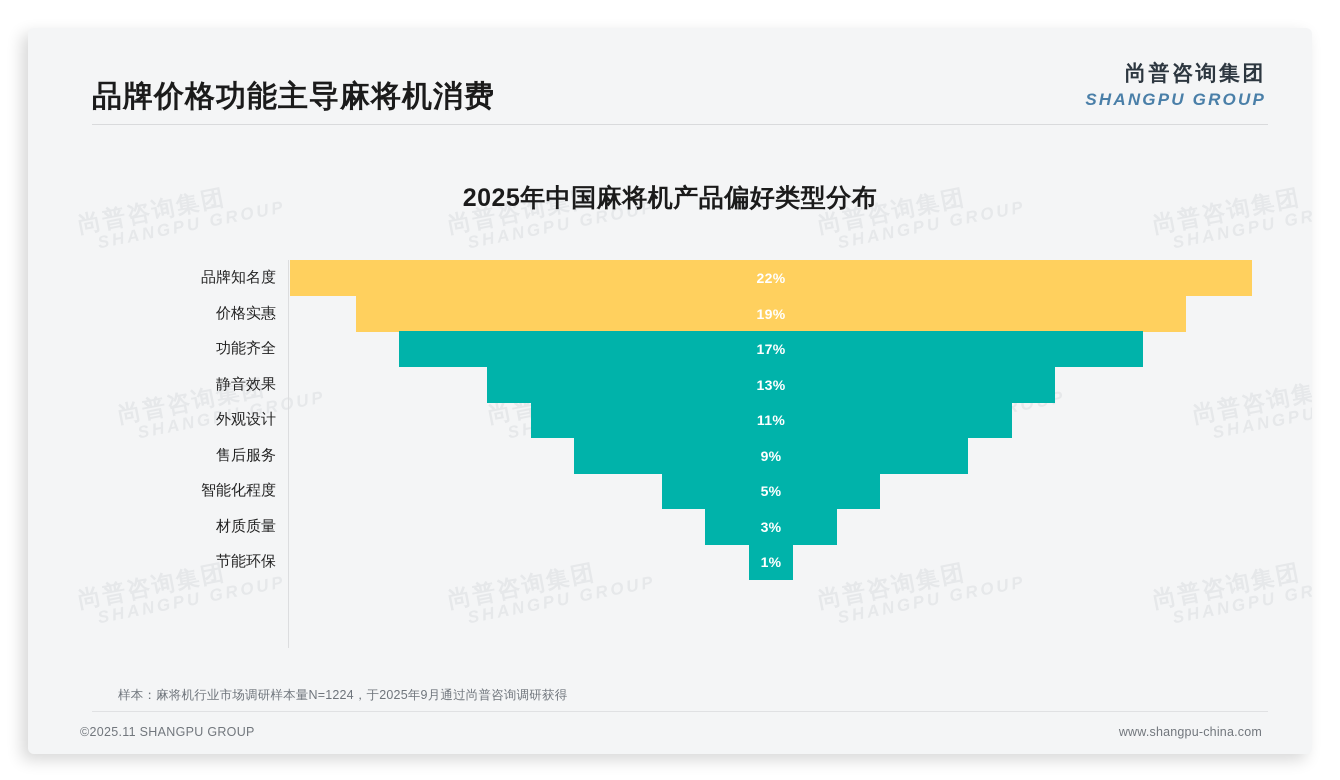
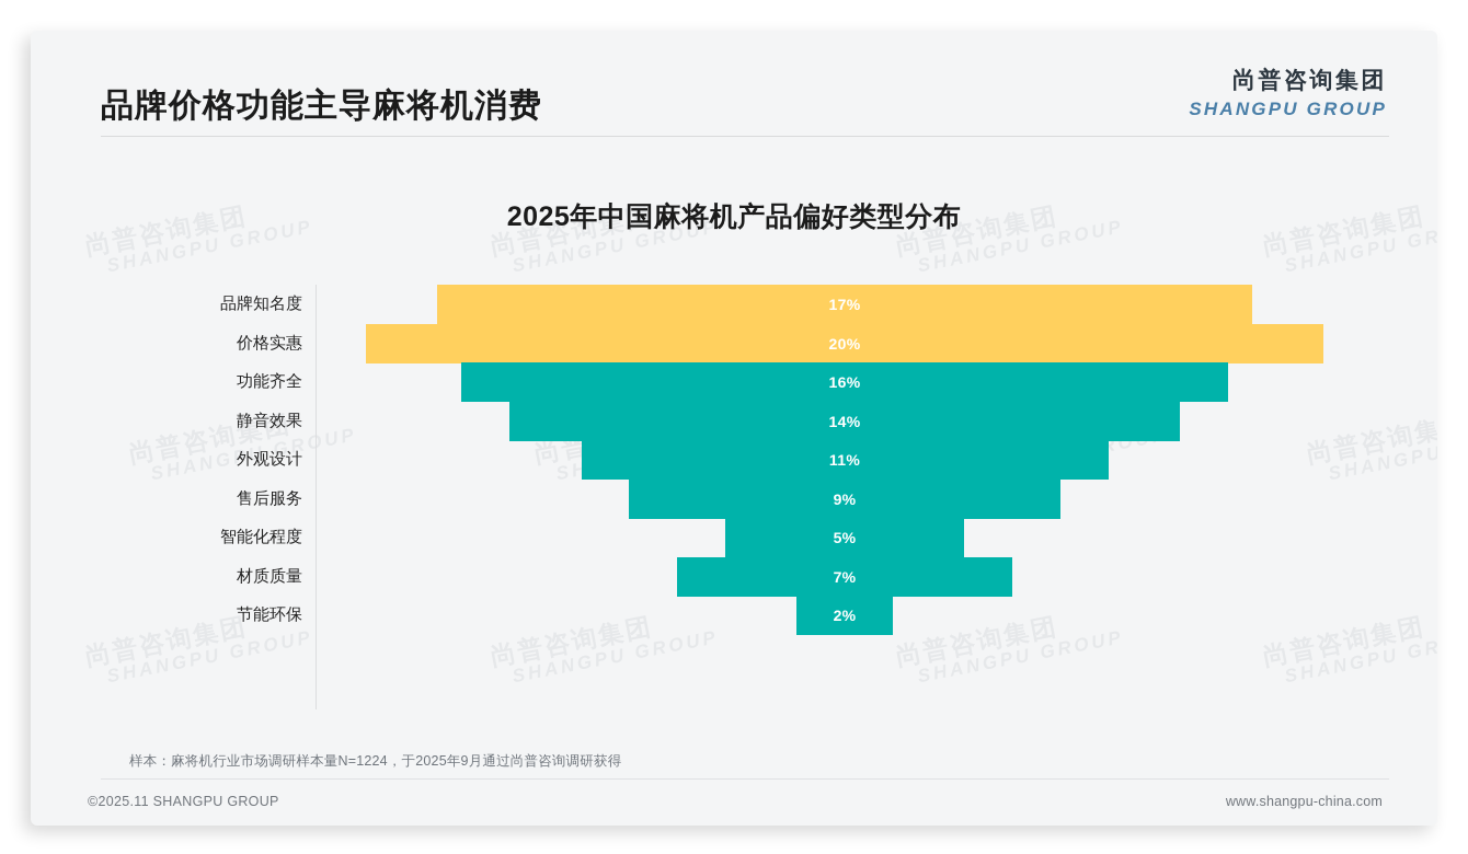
品牌知名度: 22% -> 17%
价格实惠: 19% -> 20%
功能齐全: 17% -> 16%
静音效果: 13% -> 14%
材质质量: 3% -> 7%
节能环保: 1% -> 2%
